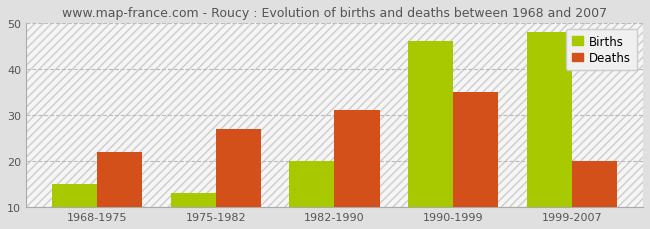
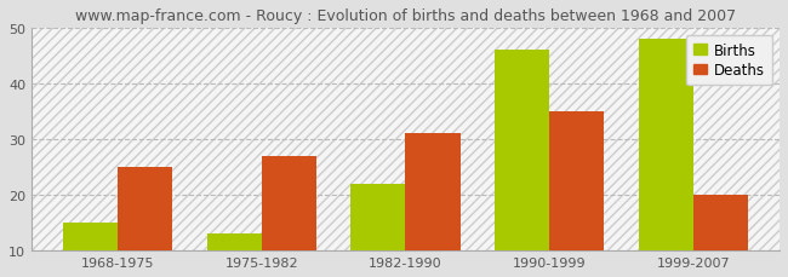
Deaths/1968-1975: 22 -> 25
Births/1982-1990: 20 -> 22
